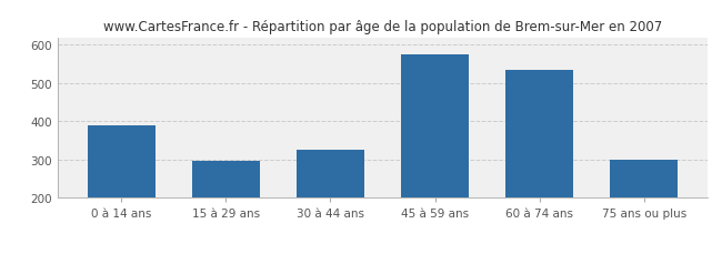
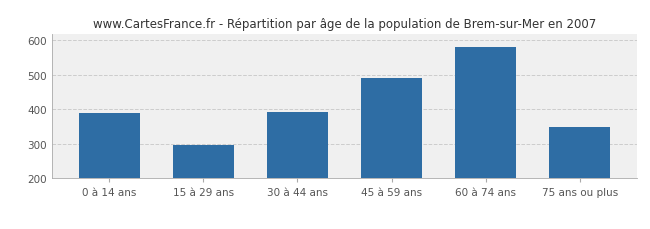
30 à 44 ans: 325 -> 392
45 à 59 ans: 575 -> 492
60 à 74 ans: 535 -> 580
75 ans ou plus: 300 -> 348
